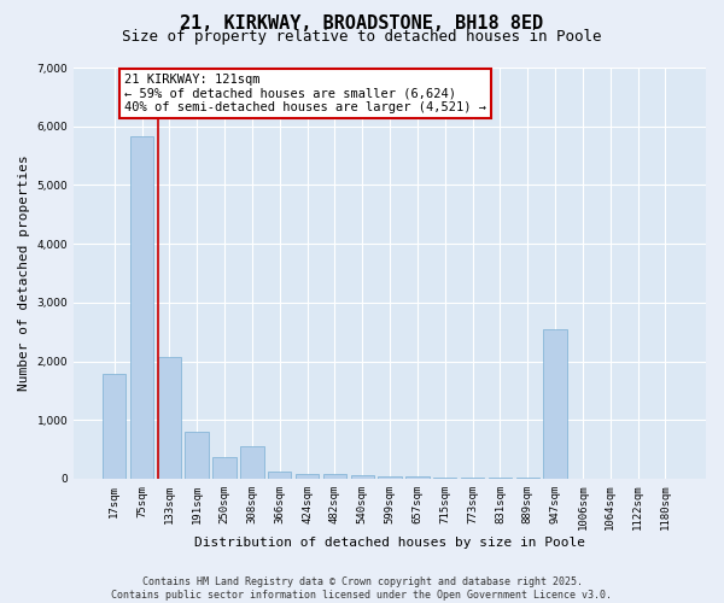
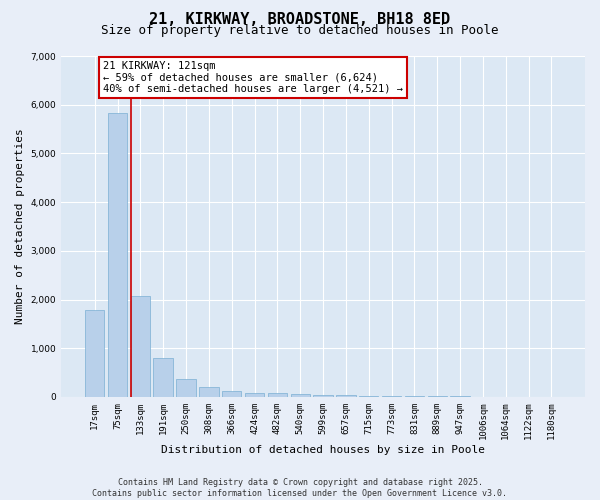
308sqm: 550 -> 210
947sqm: 2,550 -> 10
